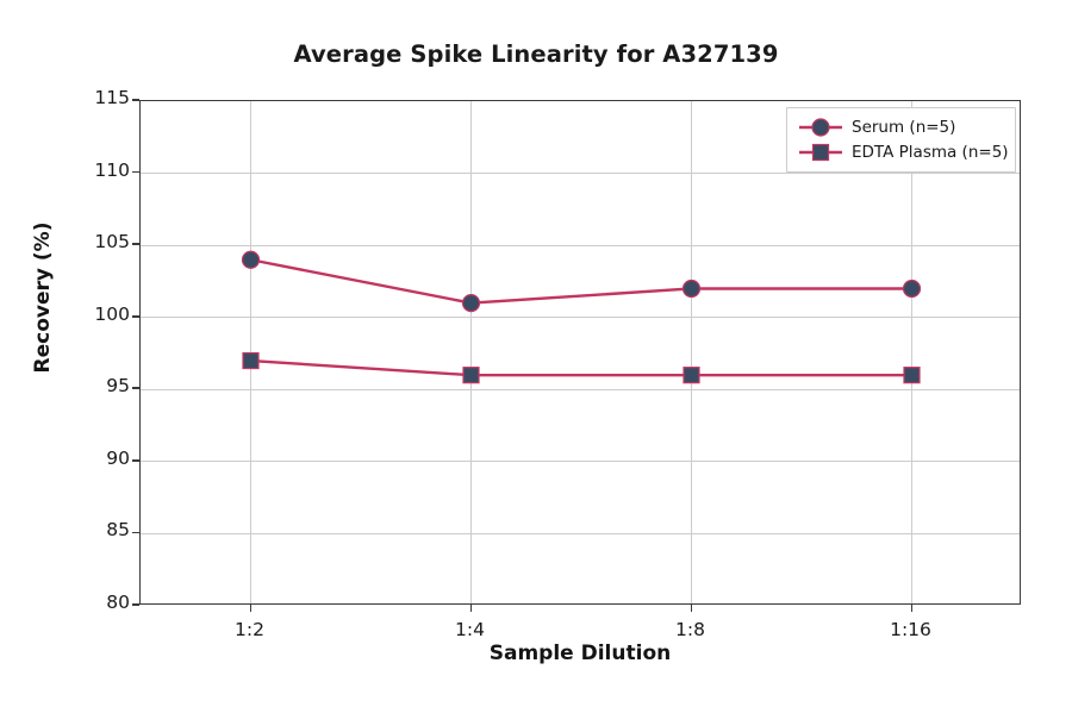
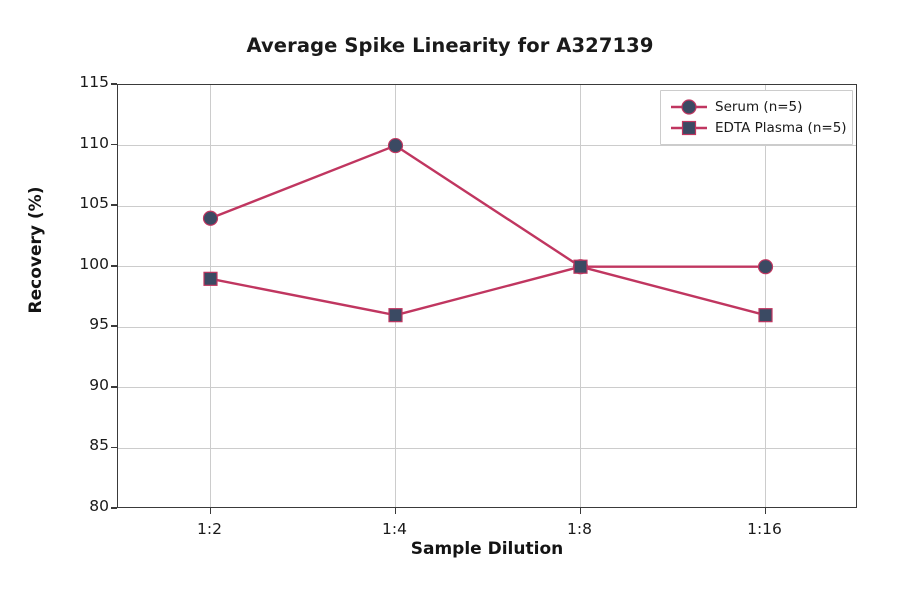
EDTA Plasma (n=5)/1:2: 97 -> 99
Serum (n=5)/1:4: 101 -> 110
Serum (n=5)/1:8: 102 -> 100
EDTA Plasma (n=5)/1:8: 96 -> 100
Serum (n=5)/1:16: 102 -> 100
